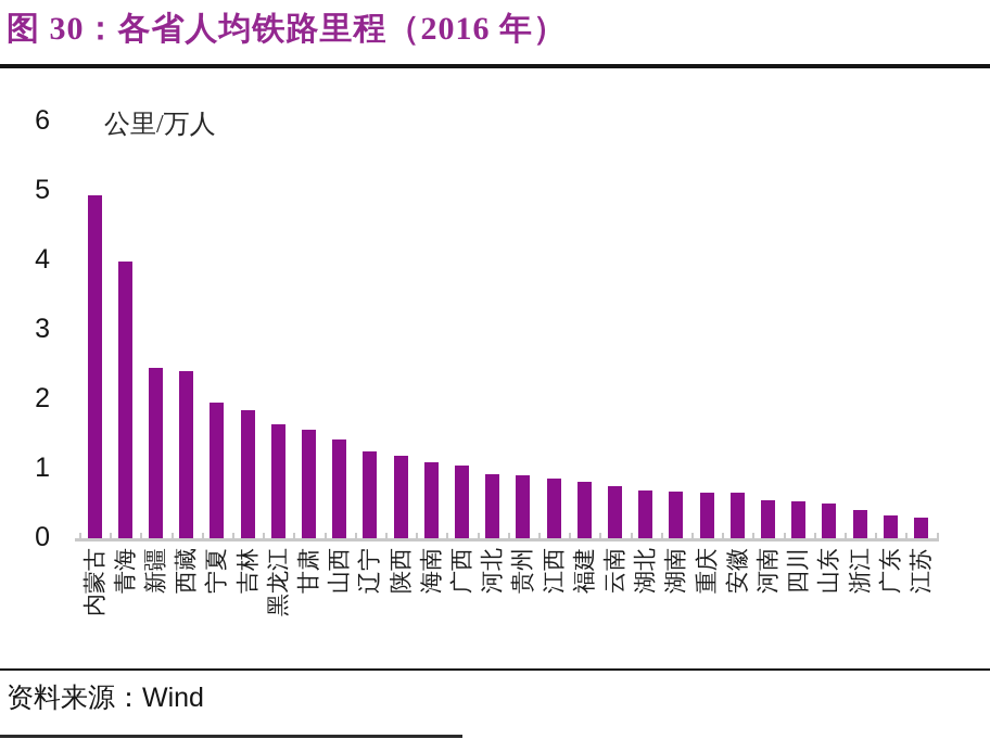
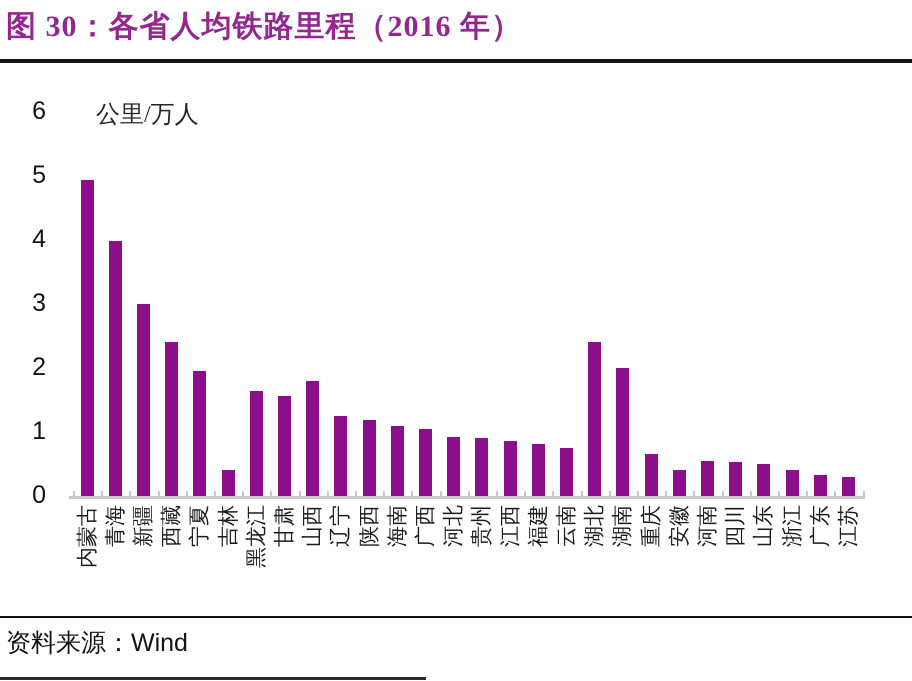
新疆: 2.5 -> 3.0
吉林: 1.9 -> 0.4
山西: 1.4 -> 1.8
湖北: 0.7 -> 2.4
湖南: 0.7 -> 2.0
安徽: 0.7 -> 0.4
